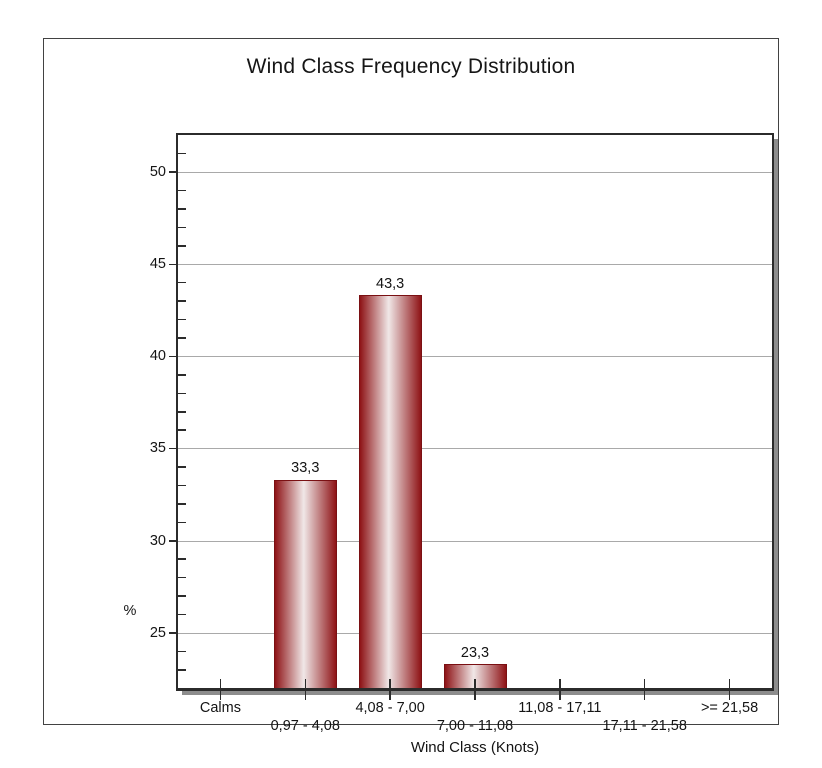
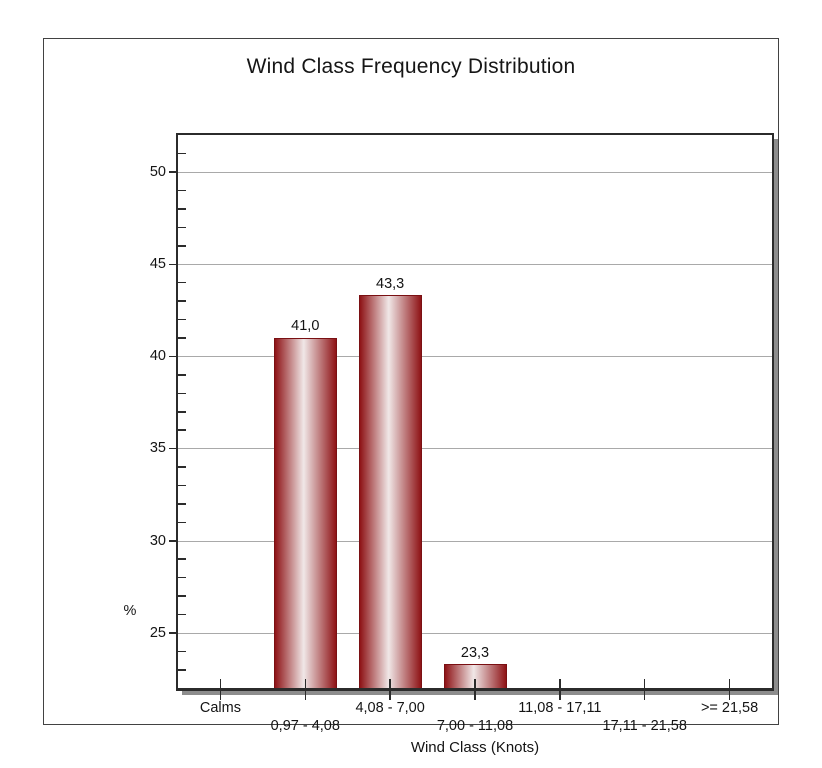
0,97 - 4,08: 33,3 -> 41,0
